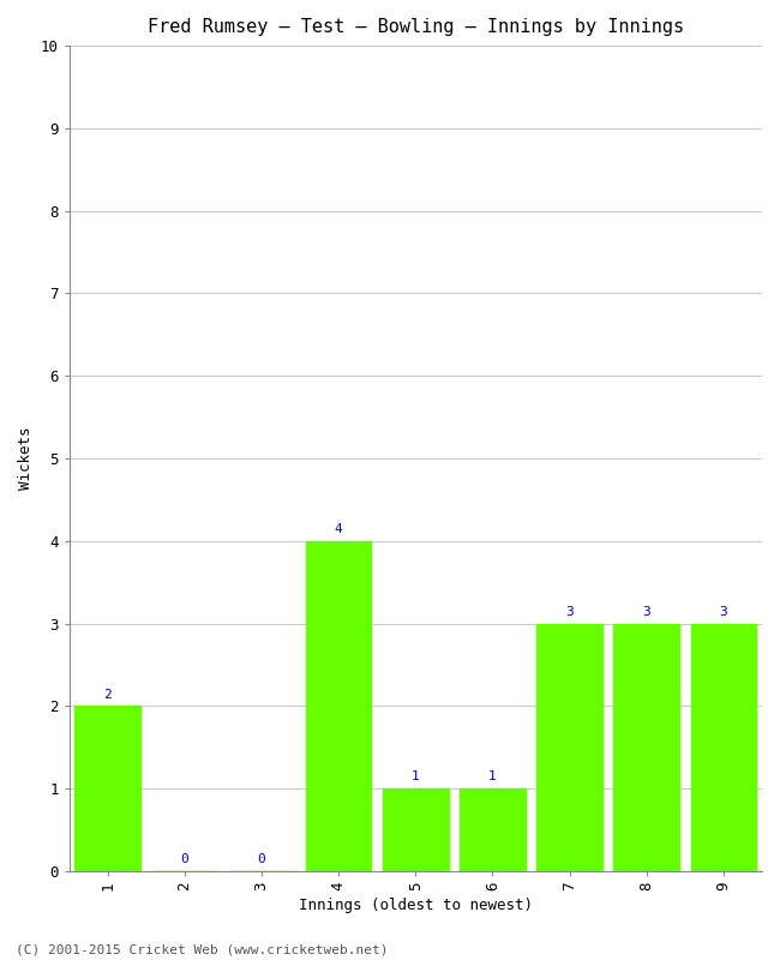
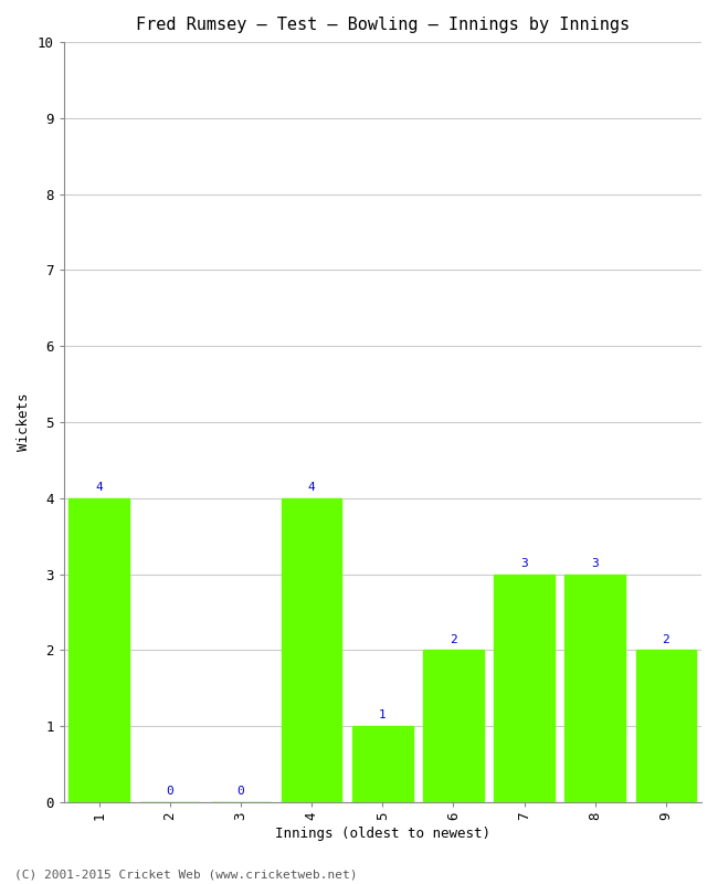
1: 2 -> 4
6: 1 -> 2
9: 3 -> 2
